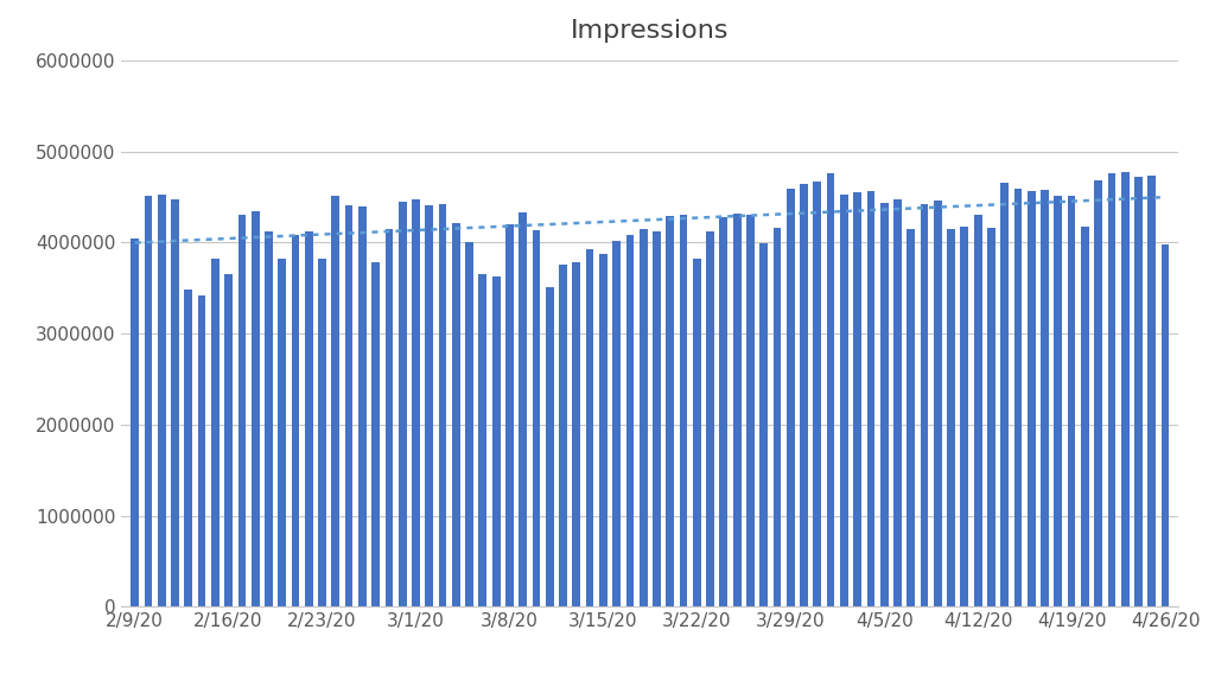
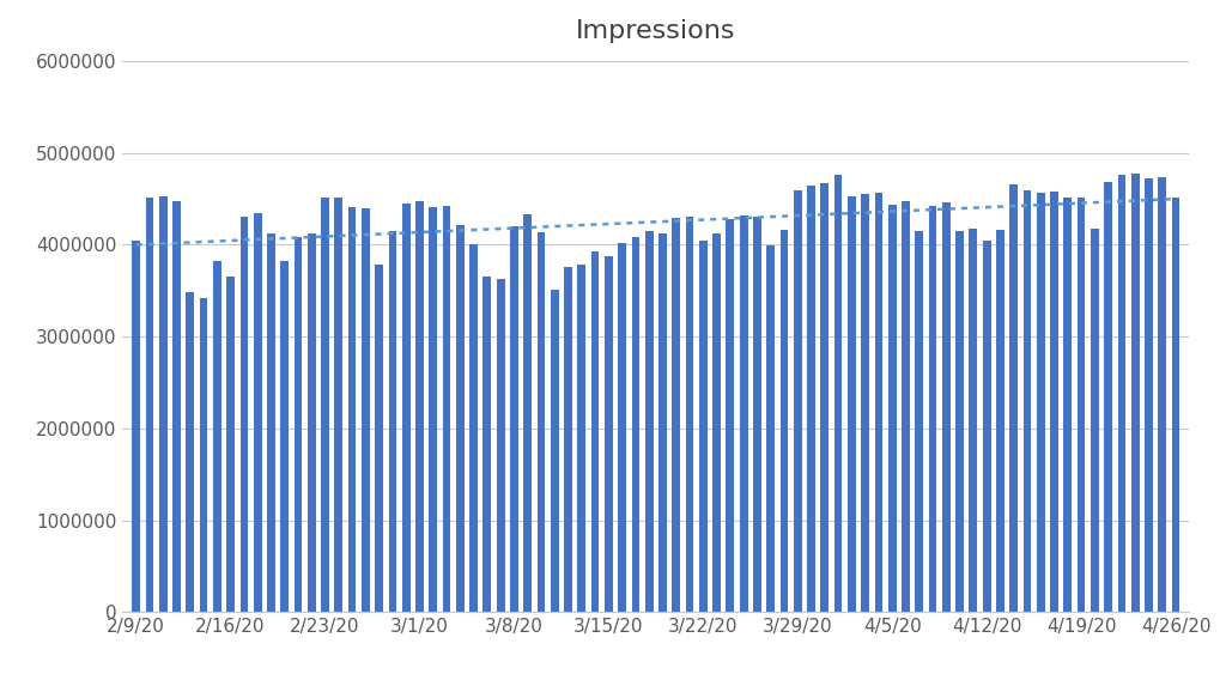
2/23/20: 3820000 -> 4510000
3/22/20: 3820000 -> 4050000
4/12/20: 4300000 -> 4040000
4/26/20: 3980000 -> 4520000
